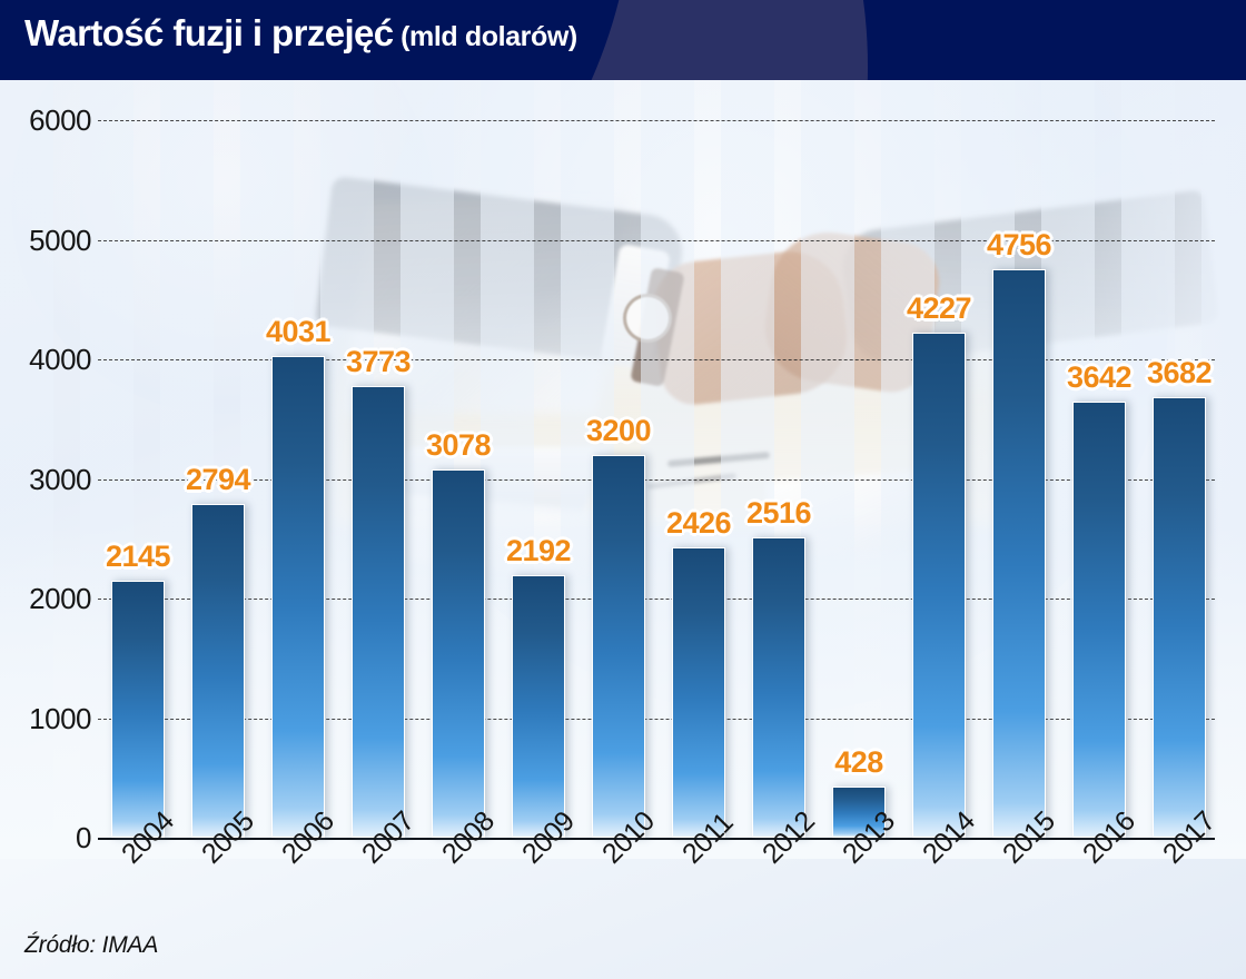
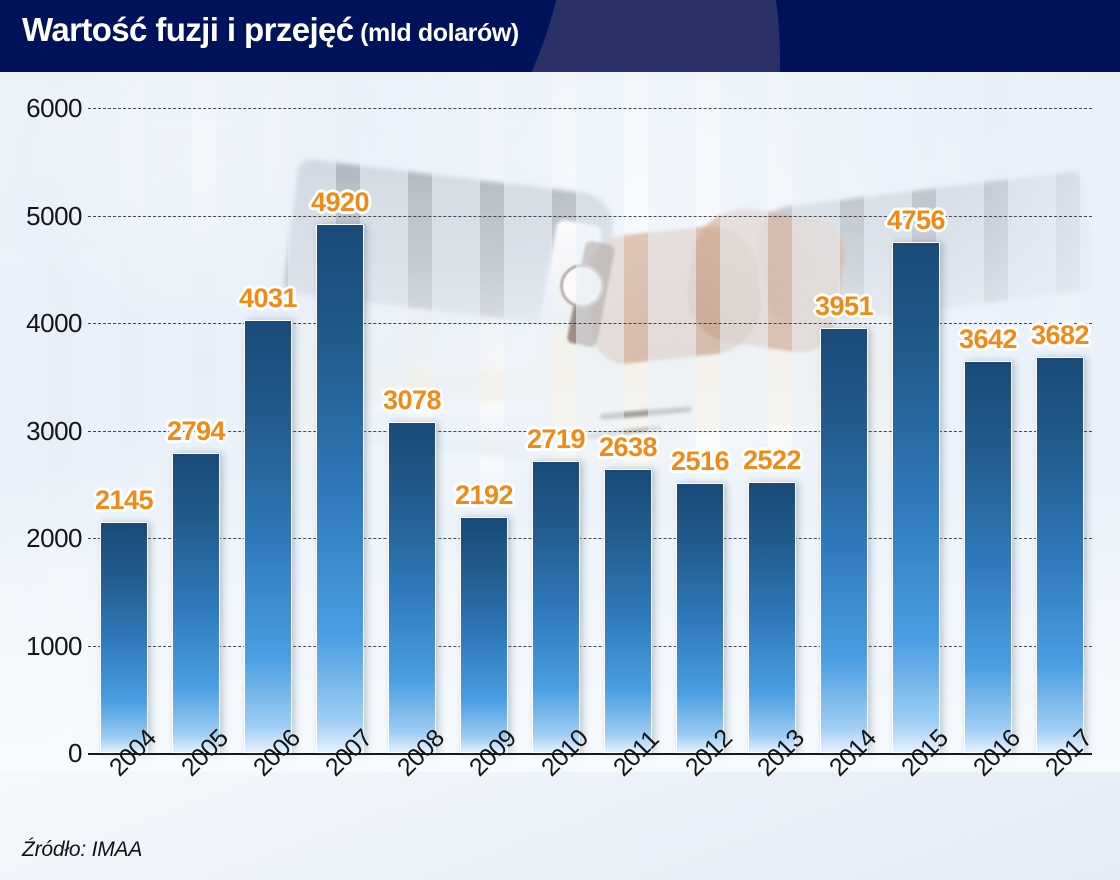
2007: 3773 -> 4920
2010: 3200 -> 2719
2011: 2426 -> 2638
2013: 428 -> 2522
2014: 4227 -> 3951
